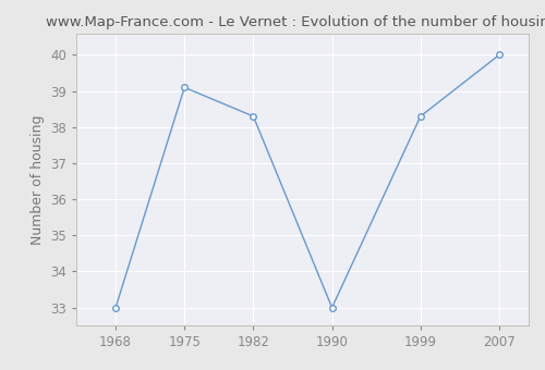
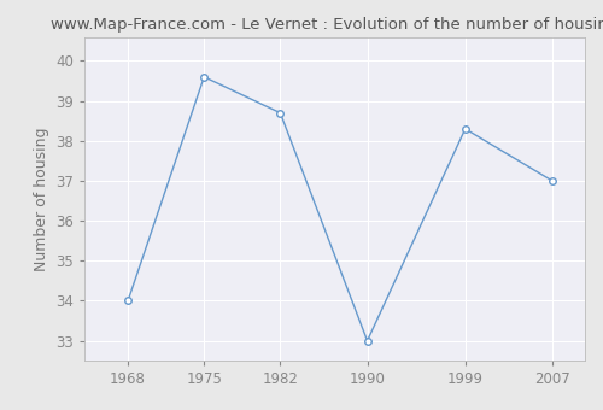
1968: 33.0 -> 34.0
1975: 39.1 -> 39.6
1982: 38.3 -> 38.7
2007: 40.0 -> 37.0
